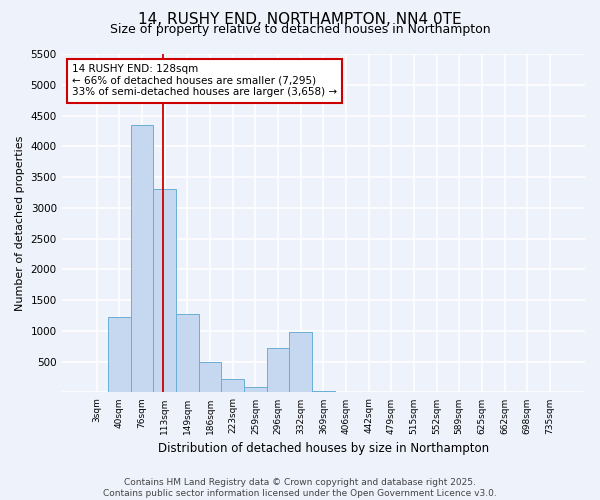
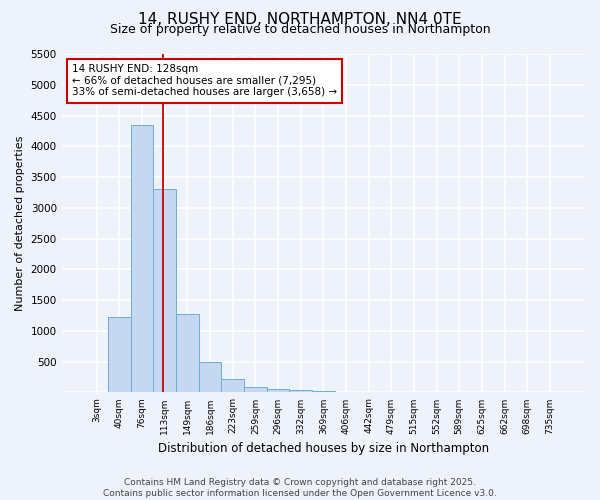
296sqm: 720 -> 60
332sqm: 980 -> 40
